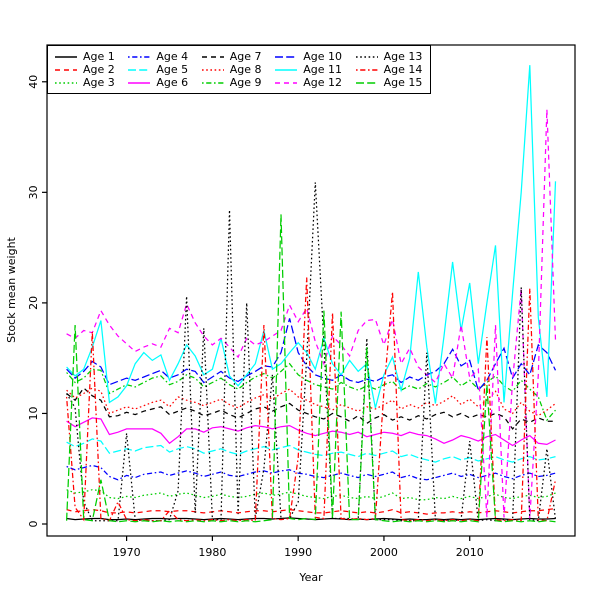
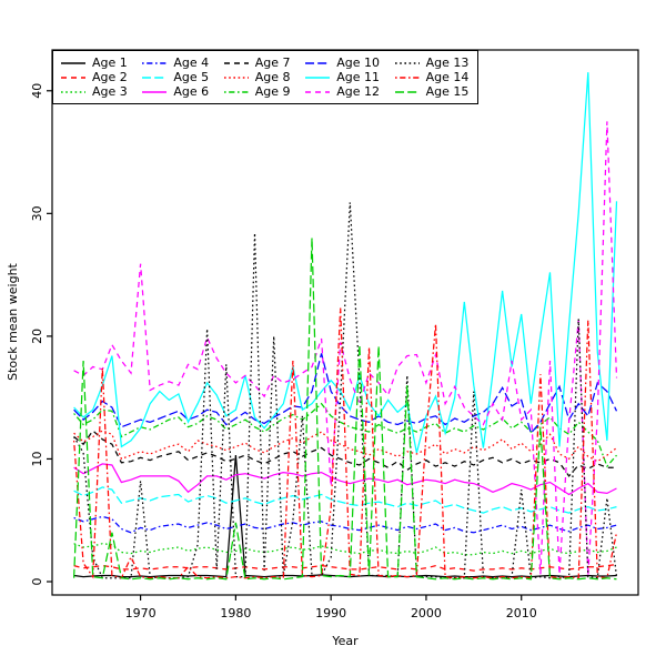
Age 12/1970: 16.3 -> 25.9
Age 1/1980: 0.5 -> 10.3
Age 15/1980: 0.3 -> 4.8
Age 12/1990: 18.3 -> 7.8
